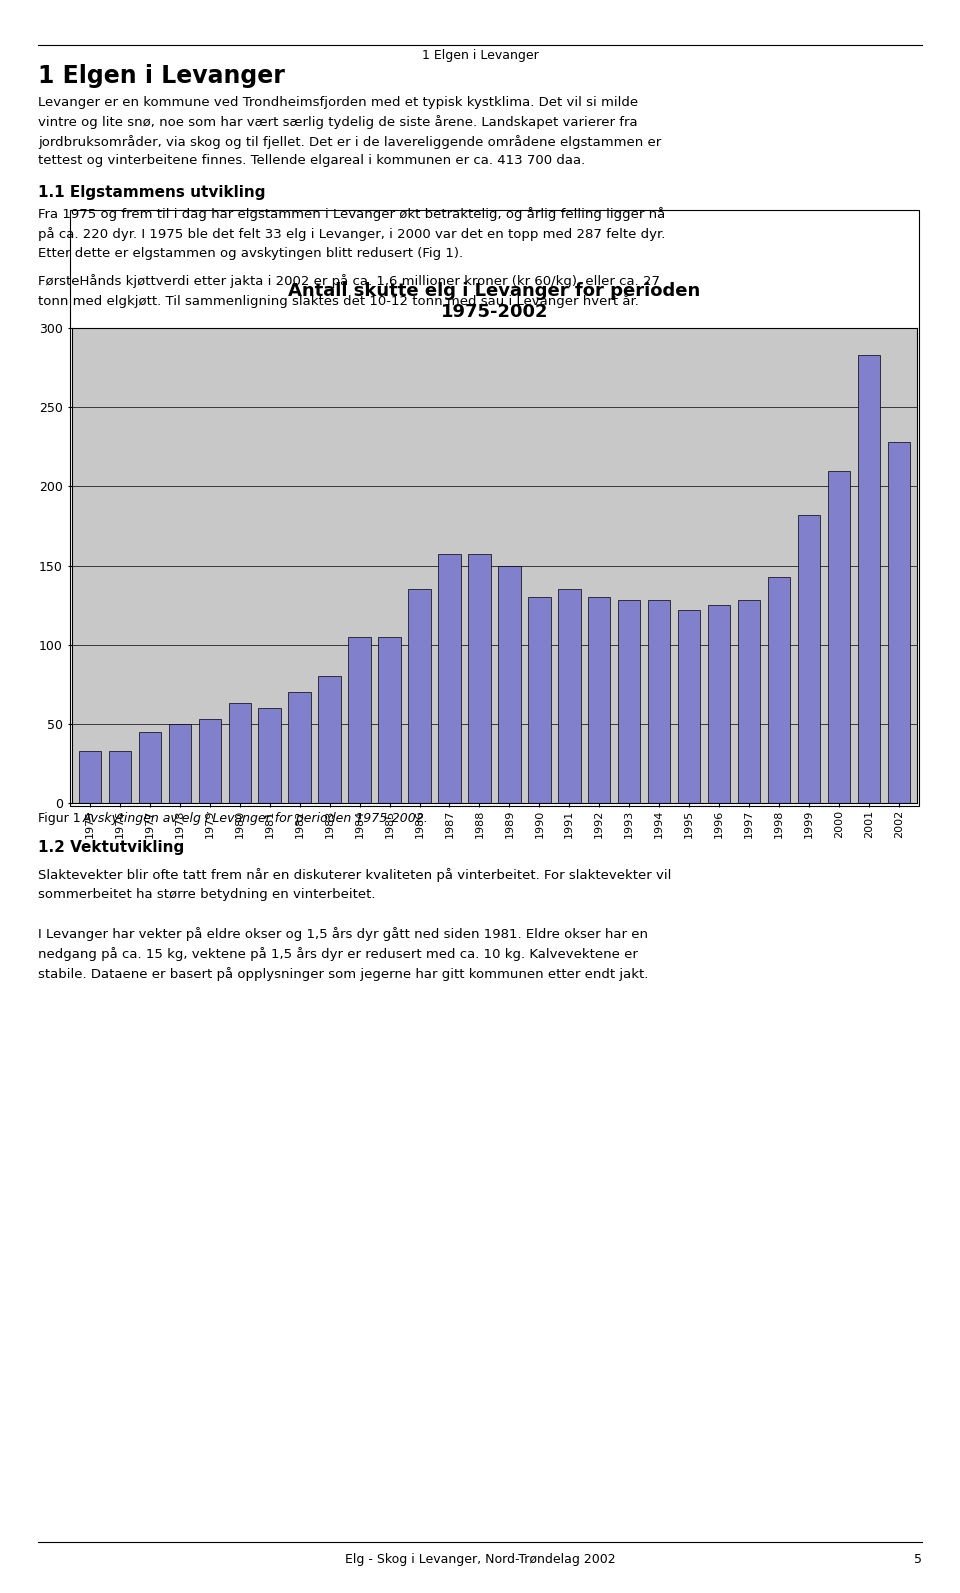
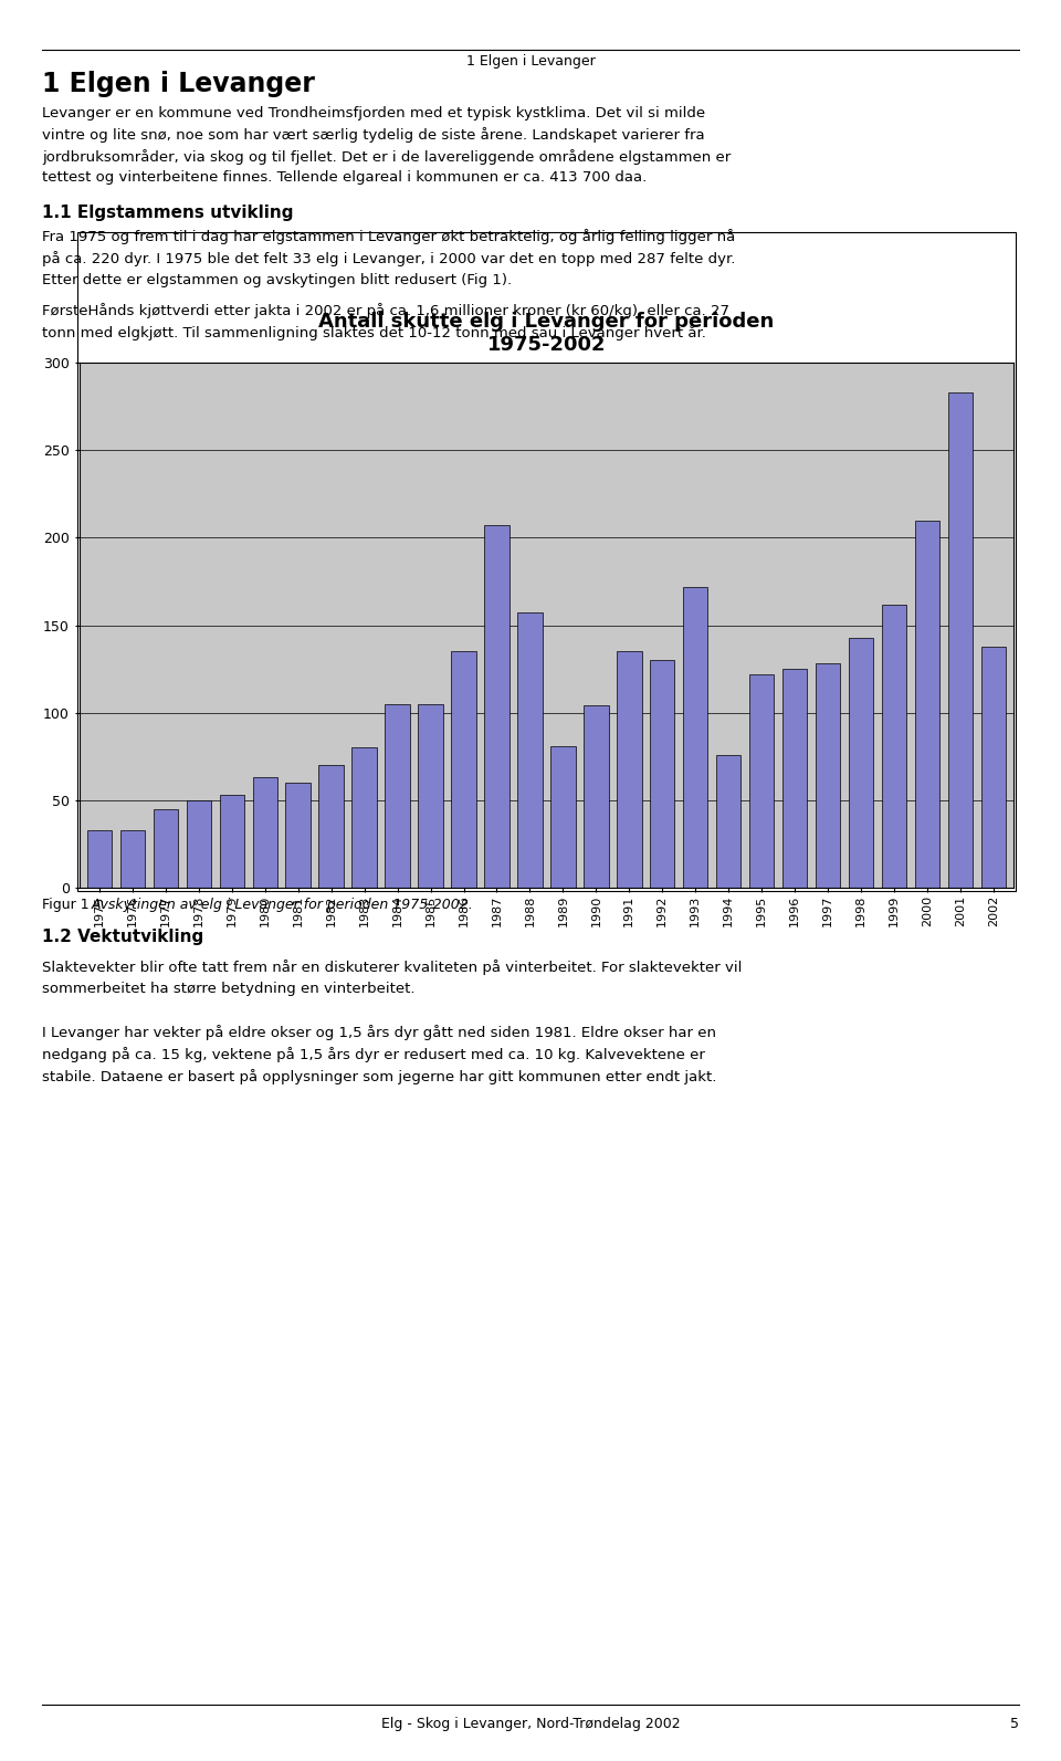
1987: 157 -> 207
1989: 150 -> 81
1990: 130 -> 104
1993: 128 -> 172
1994: 128 -> 76
1999: 182 -> 162
2002: 228 -> 138
